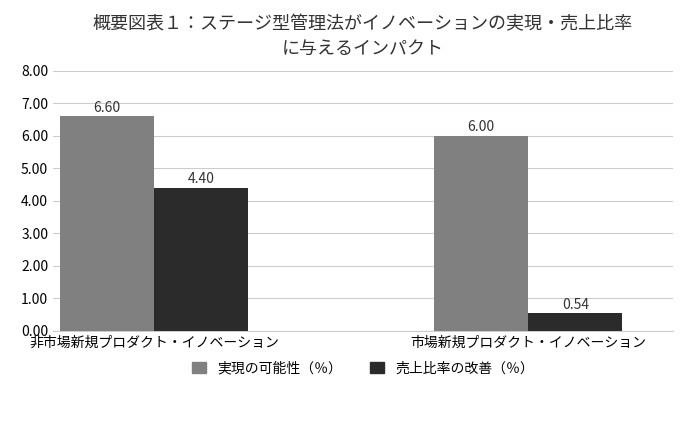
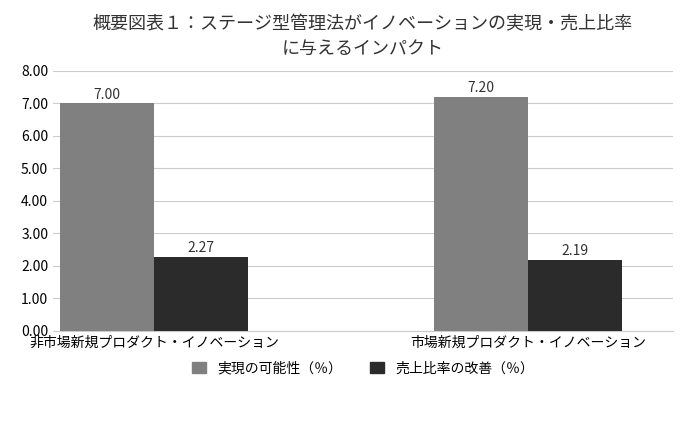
実現の可能性（％）/非市場新規プロダクト・イノベーション: 6.60 -> 7.00
売上比率の改善（％）/非市場新規プロダクト・イノベーション: 4.40 -> 2.27
実現の可能性（％）/市場新規プロダクト・イノベーション: 6.00 -> 7.20
売上比率の改善（％）/市場新規プロダクト・イノベーション: 0.54 -> 2.19
